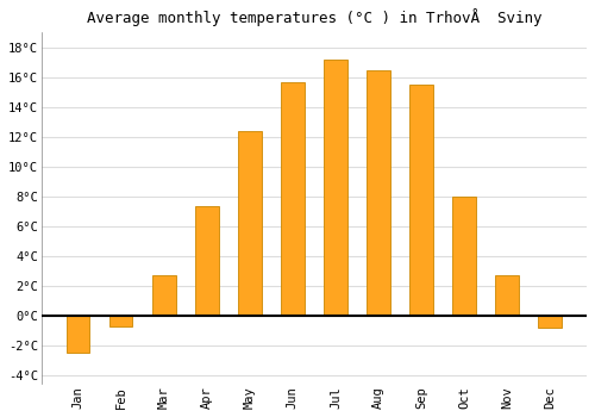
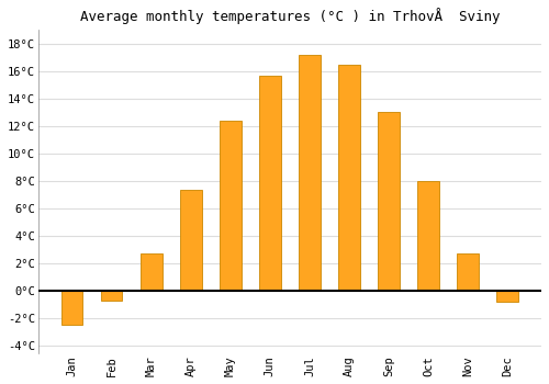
Sep: 15.5°C -> 13.0°C
